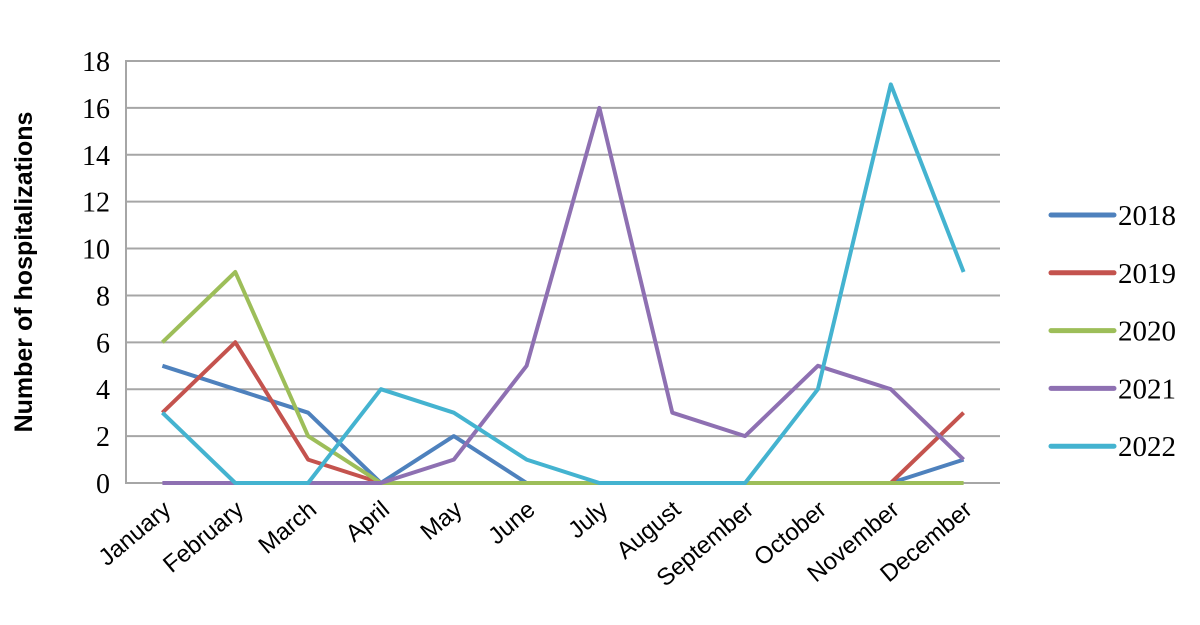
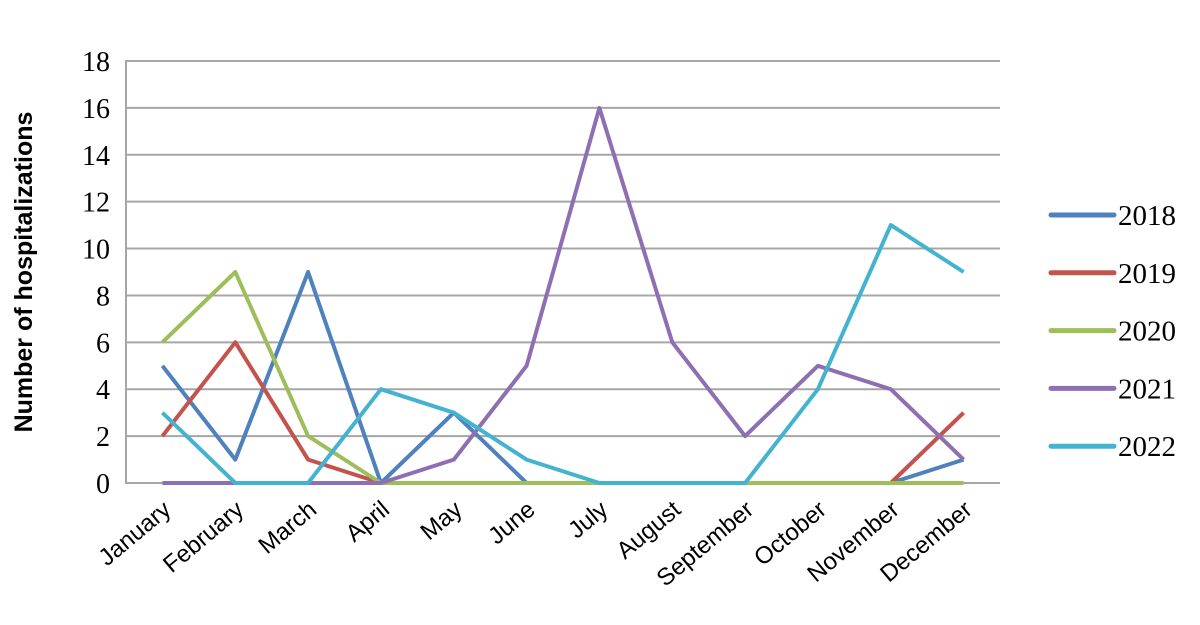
2019/January: 3 -> 2
2018/February: 4 -> 1
2018/March: 3 -> 9
2018/May: 2 -> 3
2021/August: 3 -> 6
2022/November: 17 -> 11
